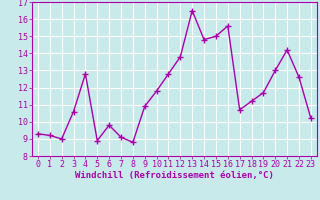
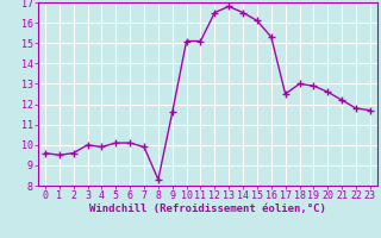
0: 9.3 -> 9.6
1: 9.2 -> 9.5
2: 9.0 -> 9.6
3: 10.6 -> 10.0
4: 12.8 -> 9.9
5: 8.9 -> 10.1
6: 9.8 -> 10.1
7: 9.1 -> 9.9
8: 8.8 -> 8.3
9: 10.9 -> 11.6
10: 11.8 -> 15.1
11: 12.8 -> 15.1
12: 13.8 -> 16.5
13: 16.5 -> 16.8
14: 14.8 -> 16.5
15: 15.0 -> 16.1
16: 15.6 -> 15.3
17: 10.7 -> 12.5
18: 11.2 -> 13.0
19: 11.7 -> 12.9
20: 13.0 -> 12.6
21: 14.2 -> 12.2
22: 12.6 -> 11.8
23: 10.2 -> 11.7
